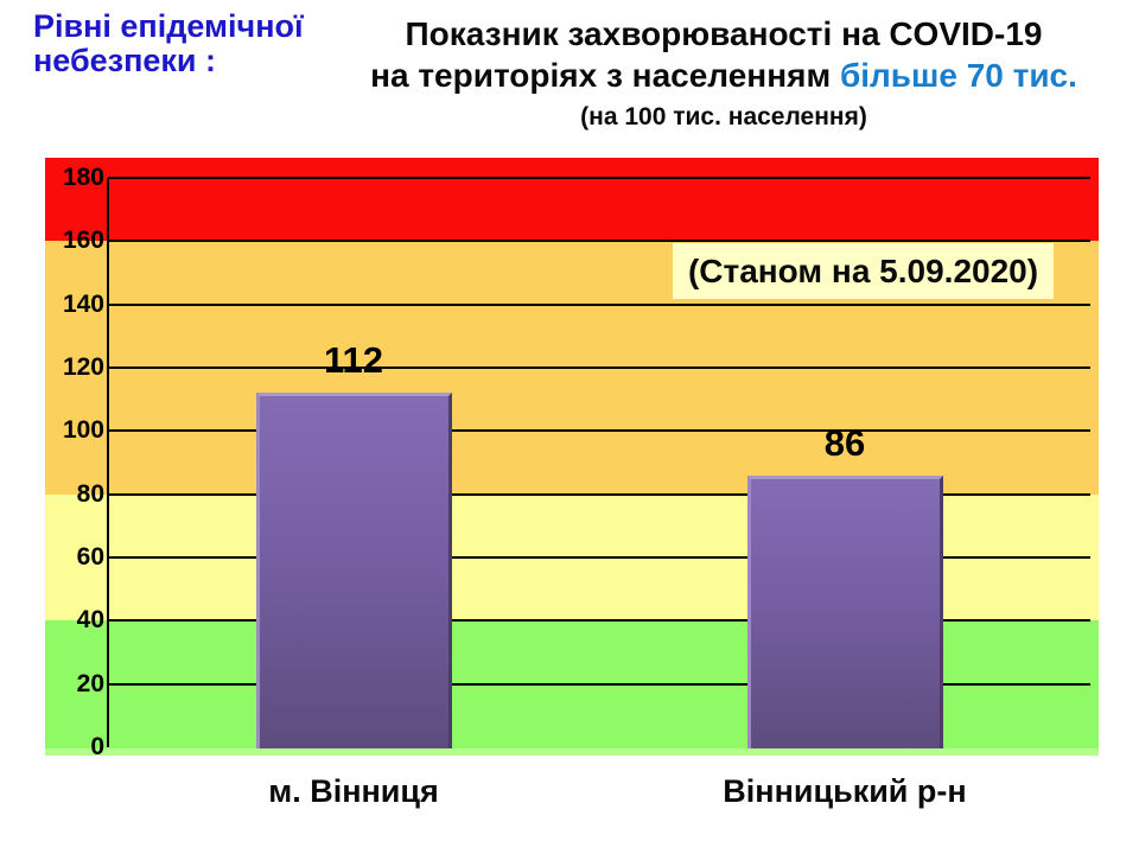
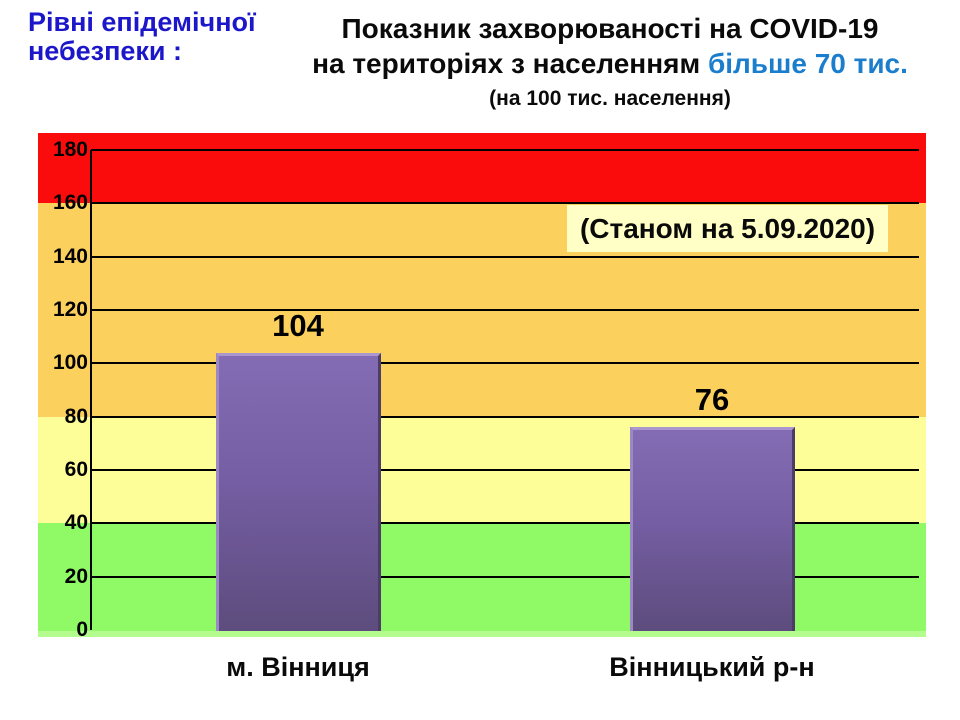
м. Вінниця: 112 -> 104
Вінницький р-н: 86 -> 76
